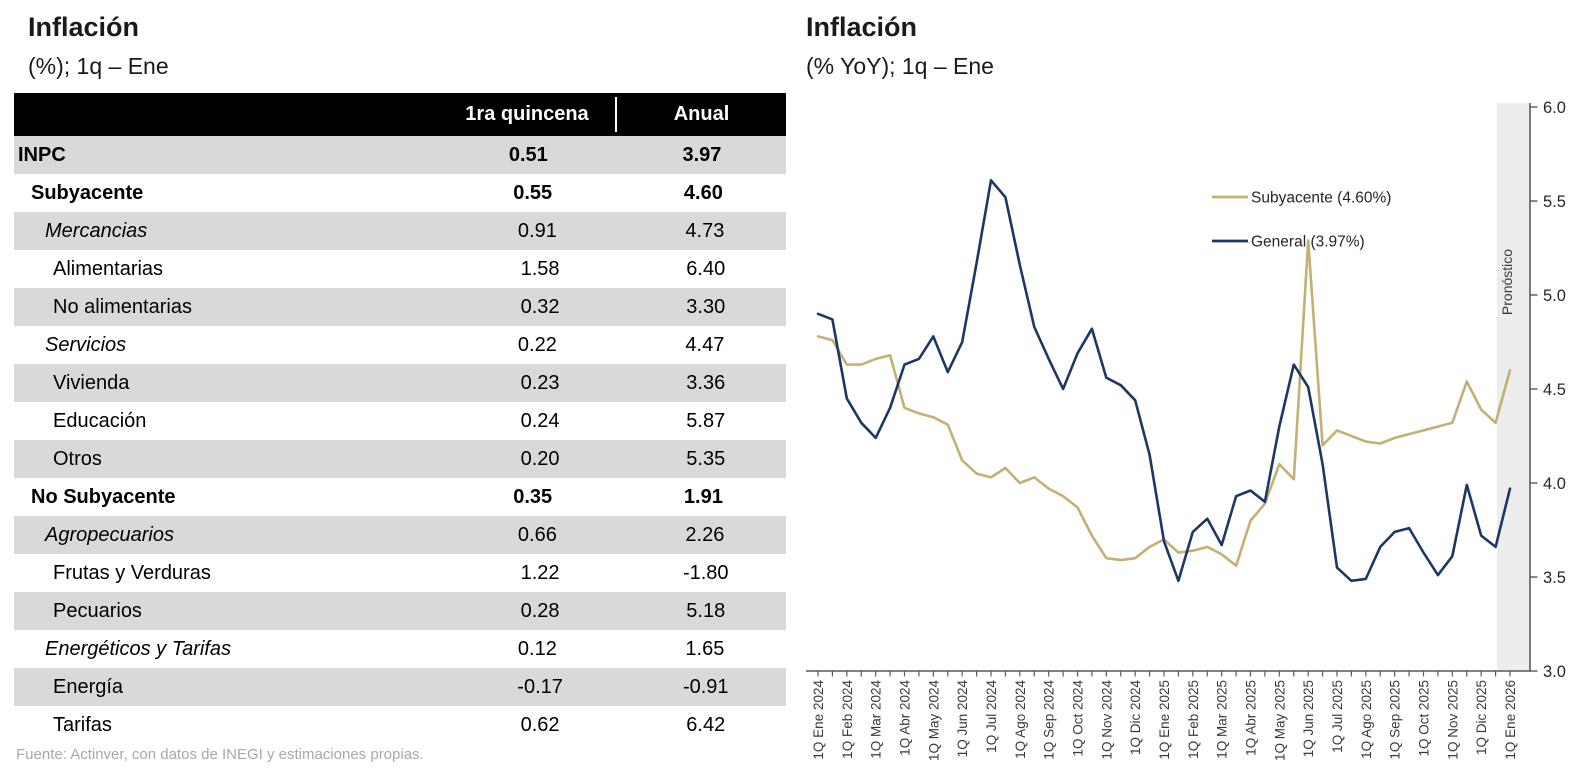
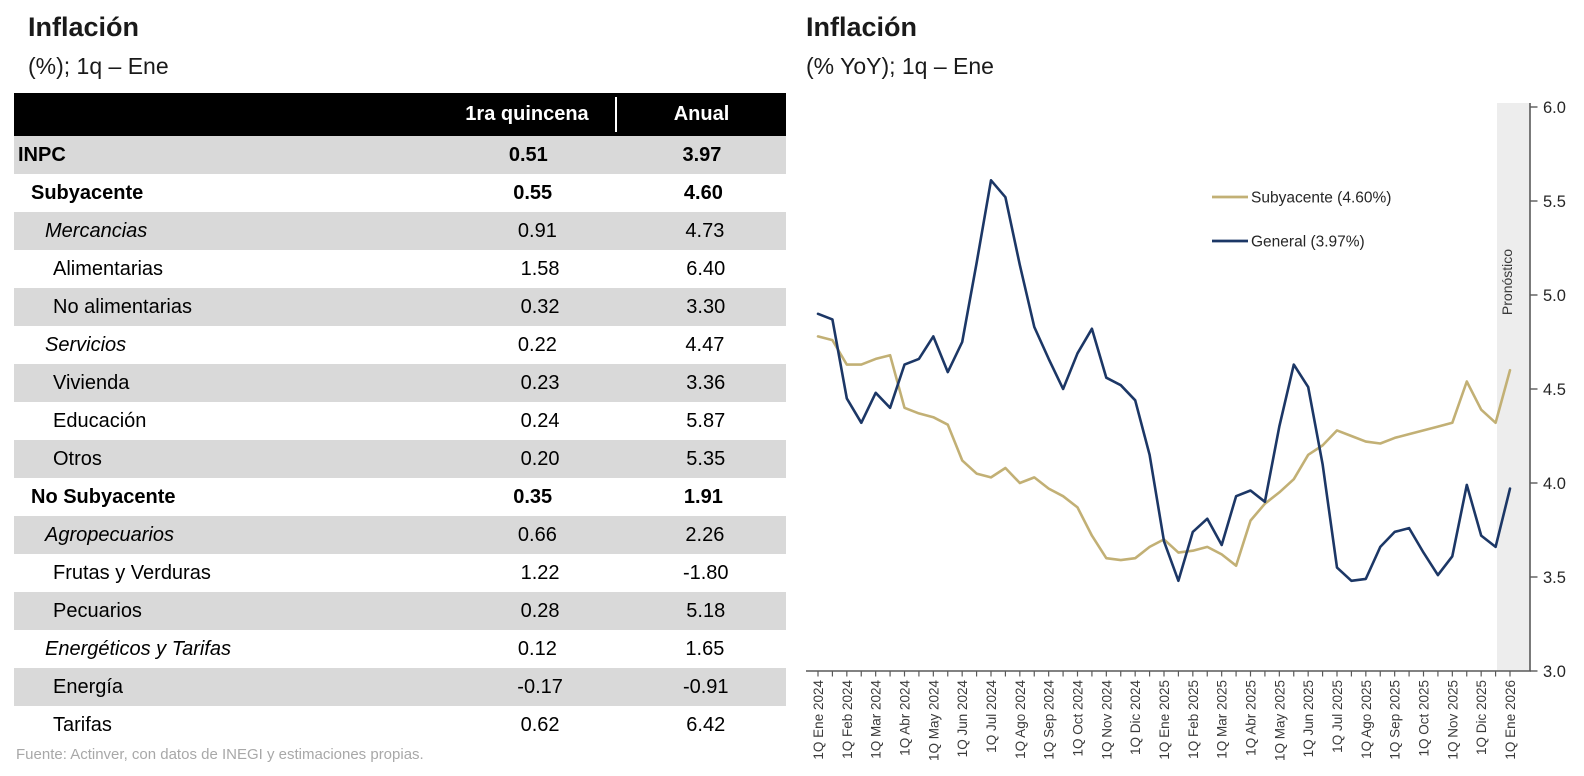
General (3.97%)/1Q Mar 2024: 4.24 -> 4.48
Subyacente (4.60%)/1Q May 2025: 4.10 -> 3.95
Subyacente (4.60%)/1Q Jun 2025: 5.29 -> 4.15
